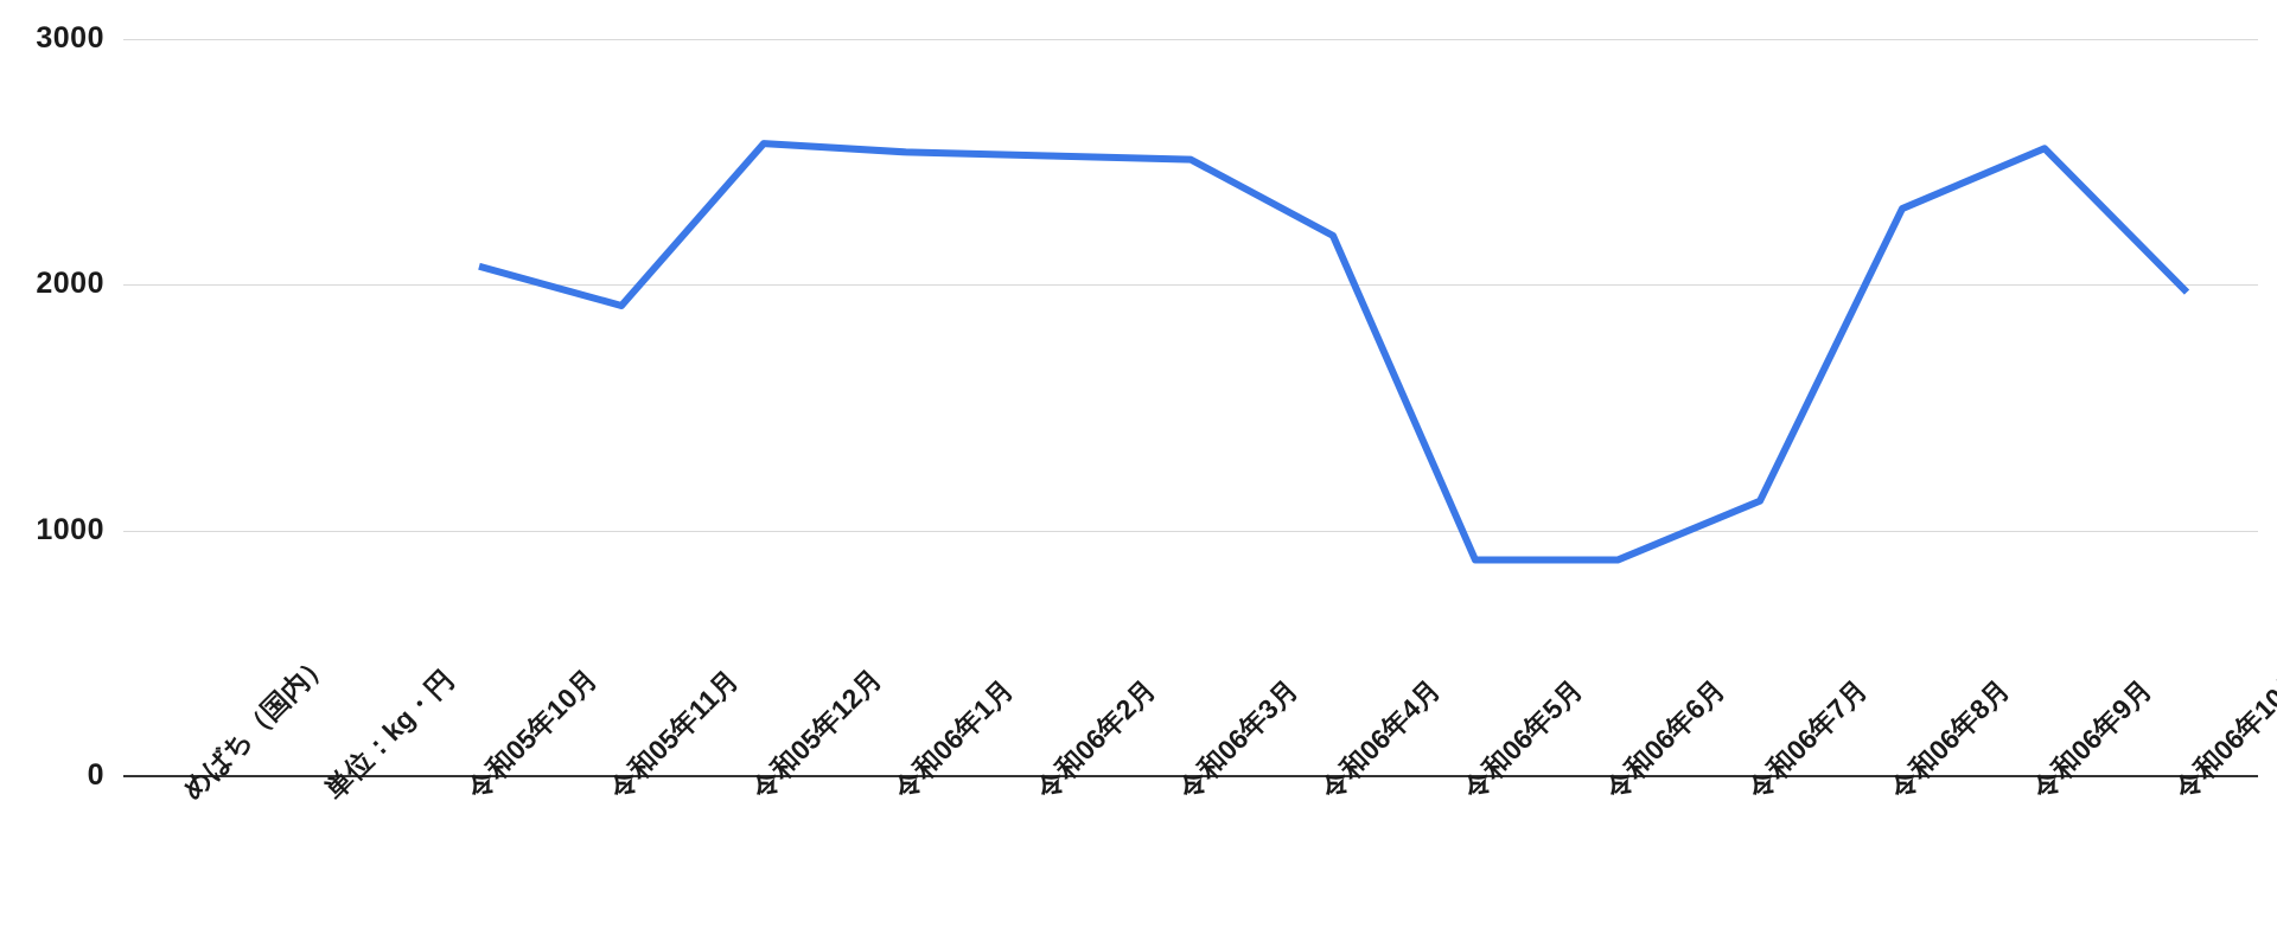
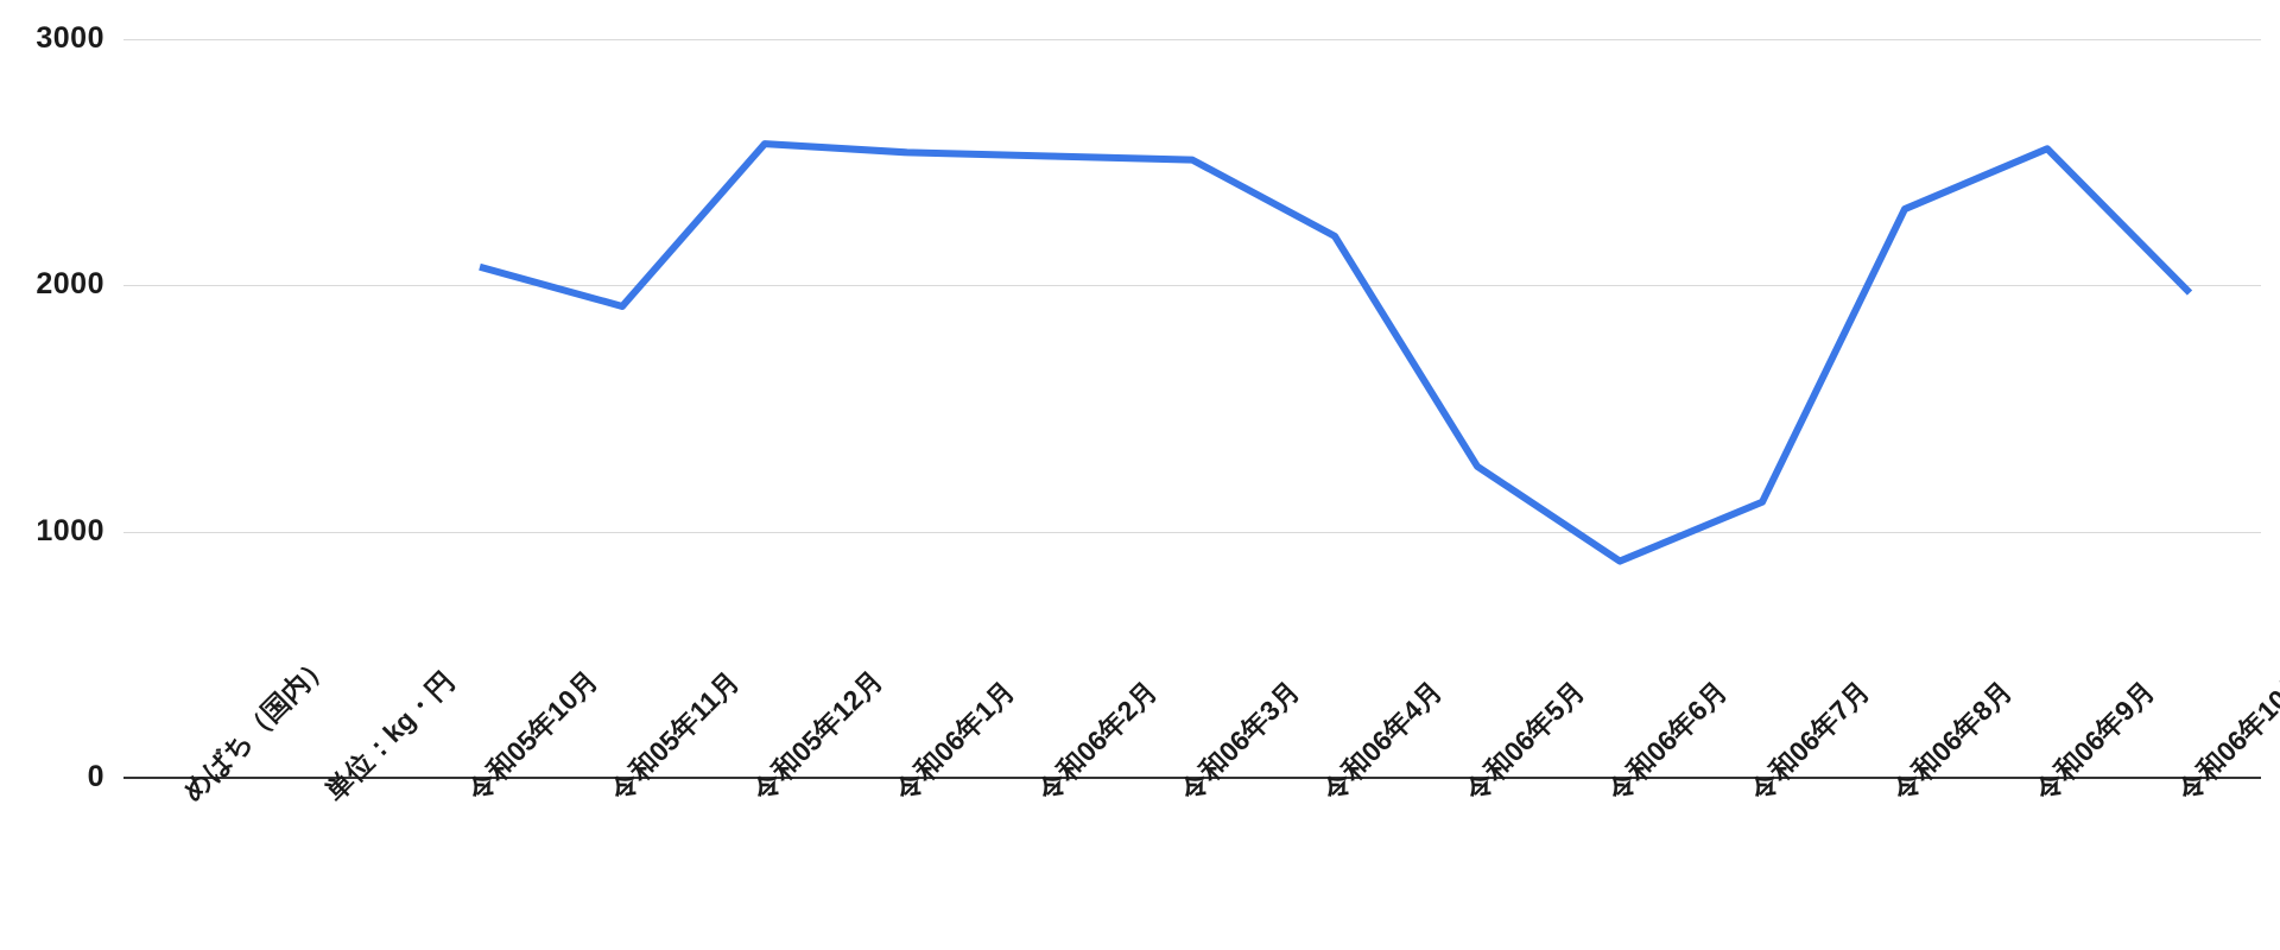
令和06年5月: 880 -> 1260
